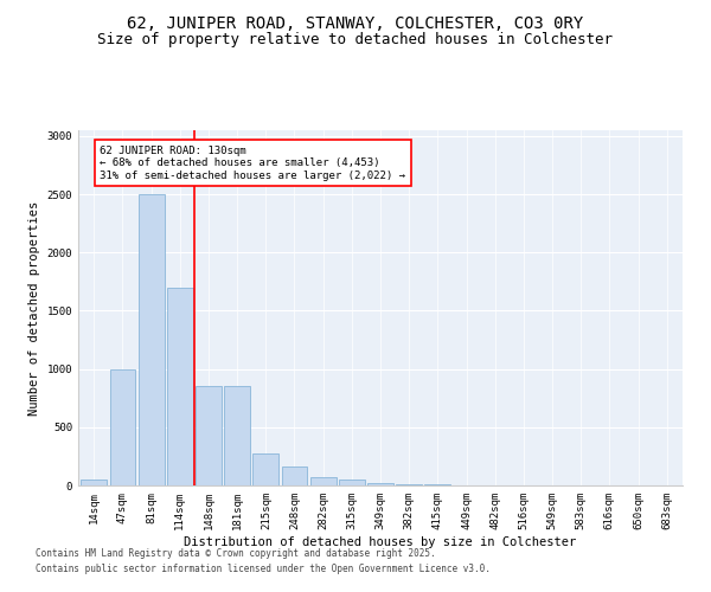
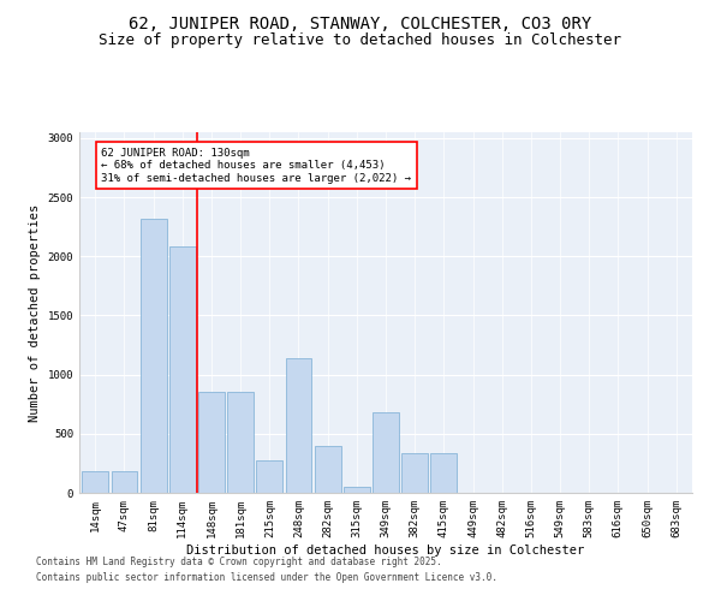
14sqm: 60 -> 180
47sqm: 1000 -> 180
81sqm: 2500 -> 2320
114sqm: 1700 -> 2080
248sqm: 160 -> 1140
282sqm: 70 -> 400
349sqm: 20 -> 680
382sqm: 20 -> 340
415sqm: 10 -> 340
